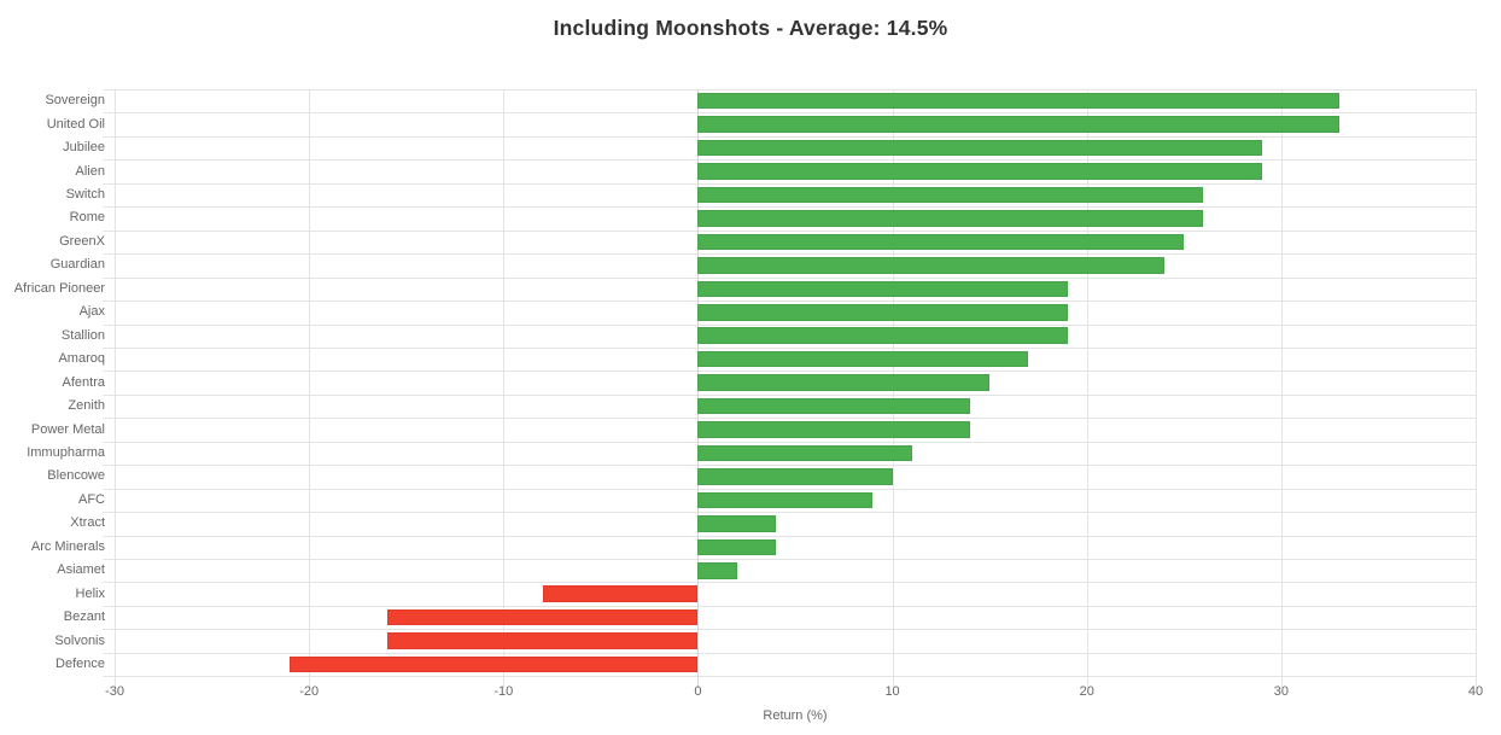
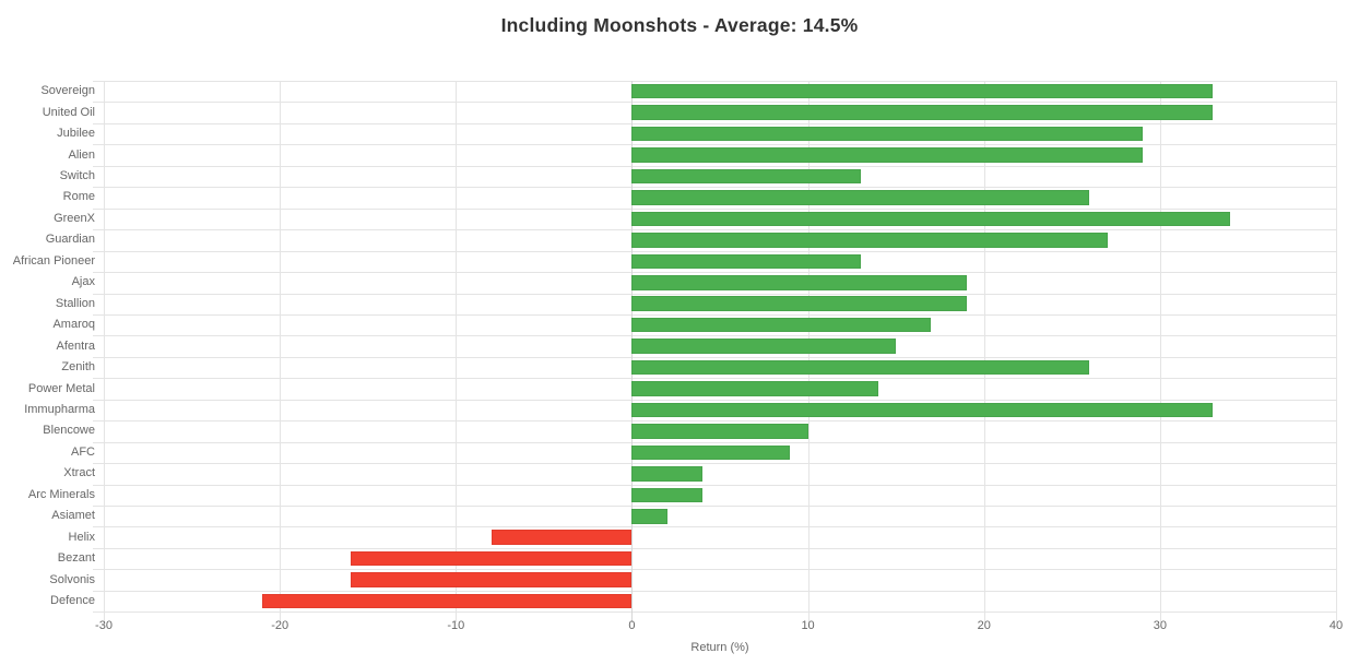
Switch: 26 -> 13
GreenX: 25 -> 34
Guardian: 24 -> 27
African Pioneer: 19 -> 13
Zenith: 14 -> 26
Immupharma: 11 -> 33
